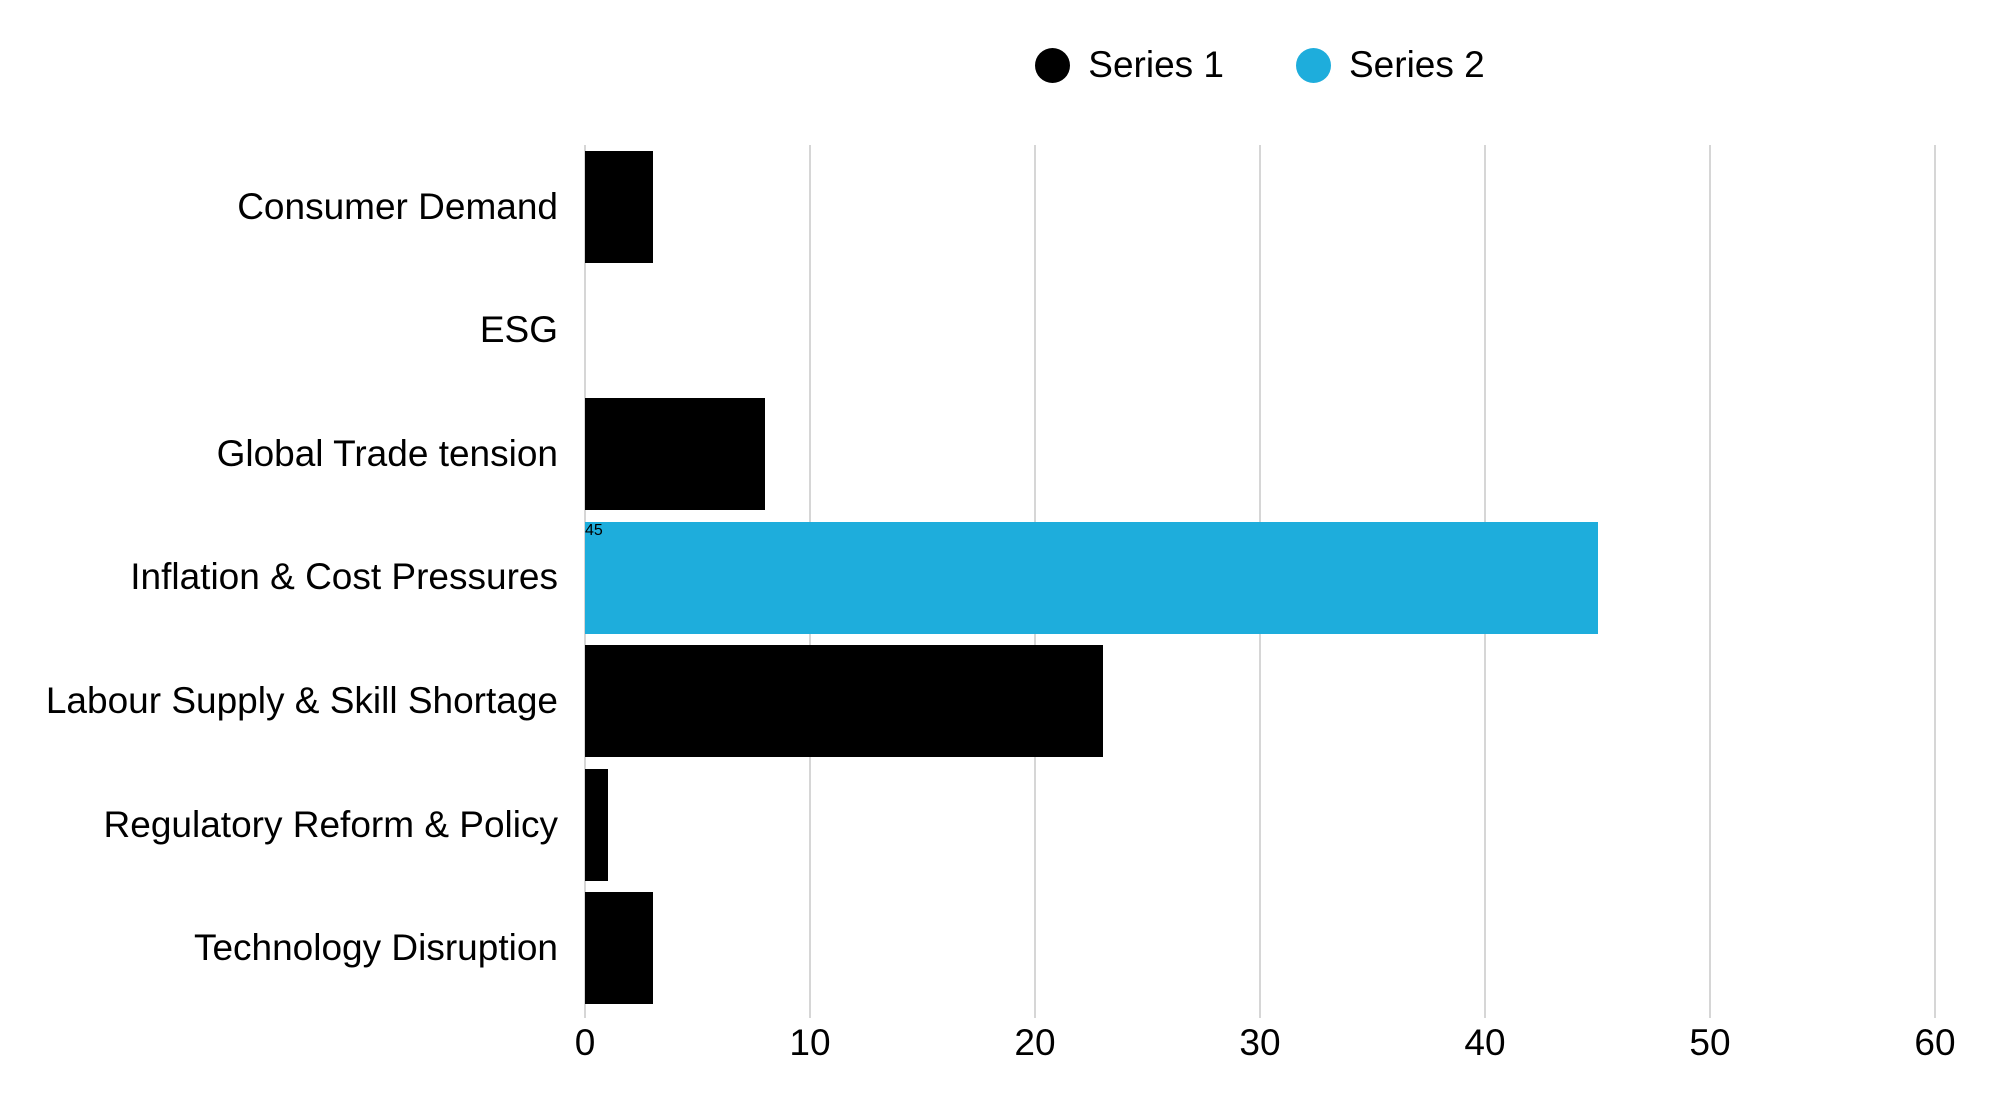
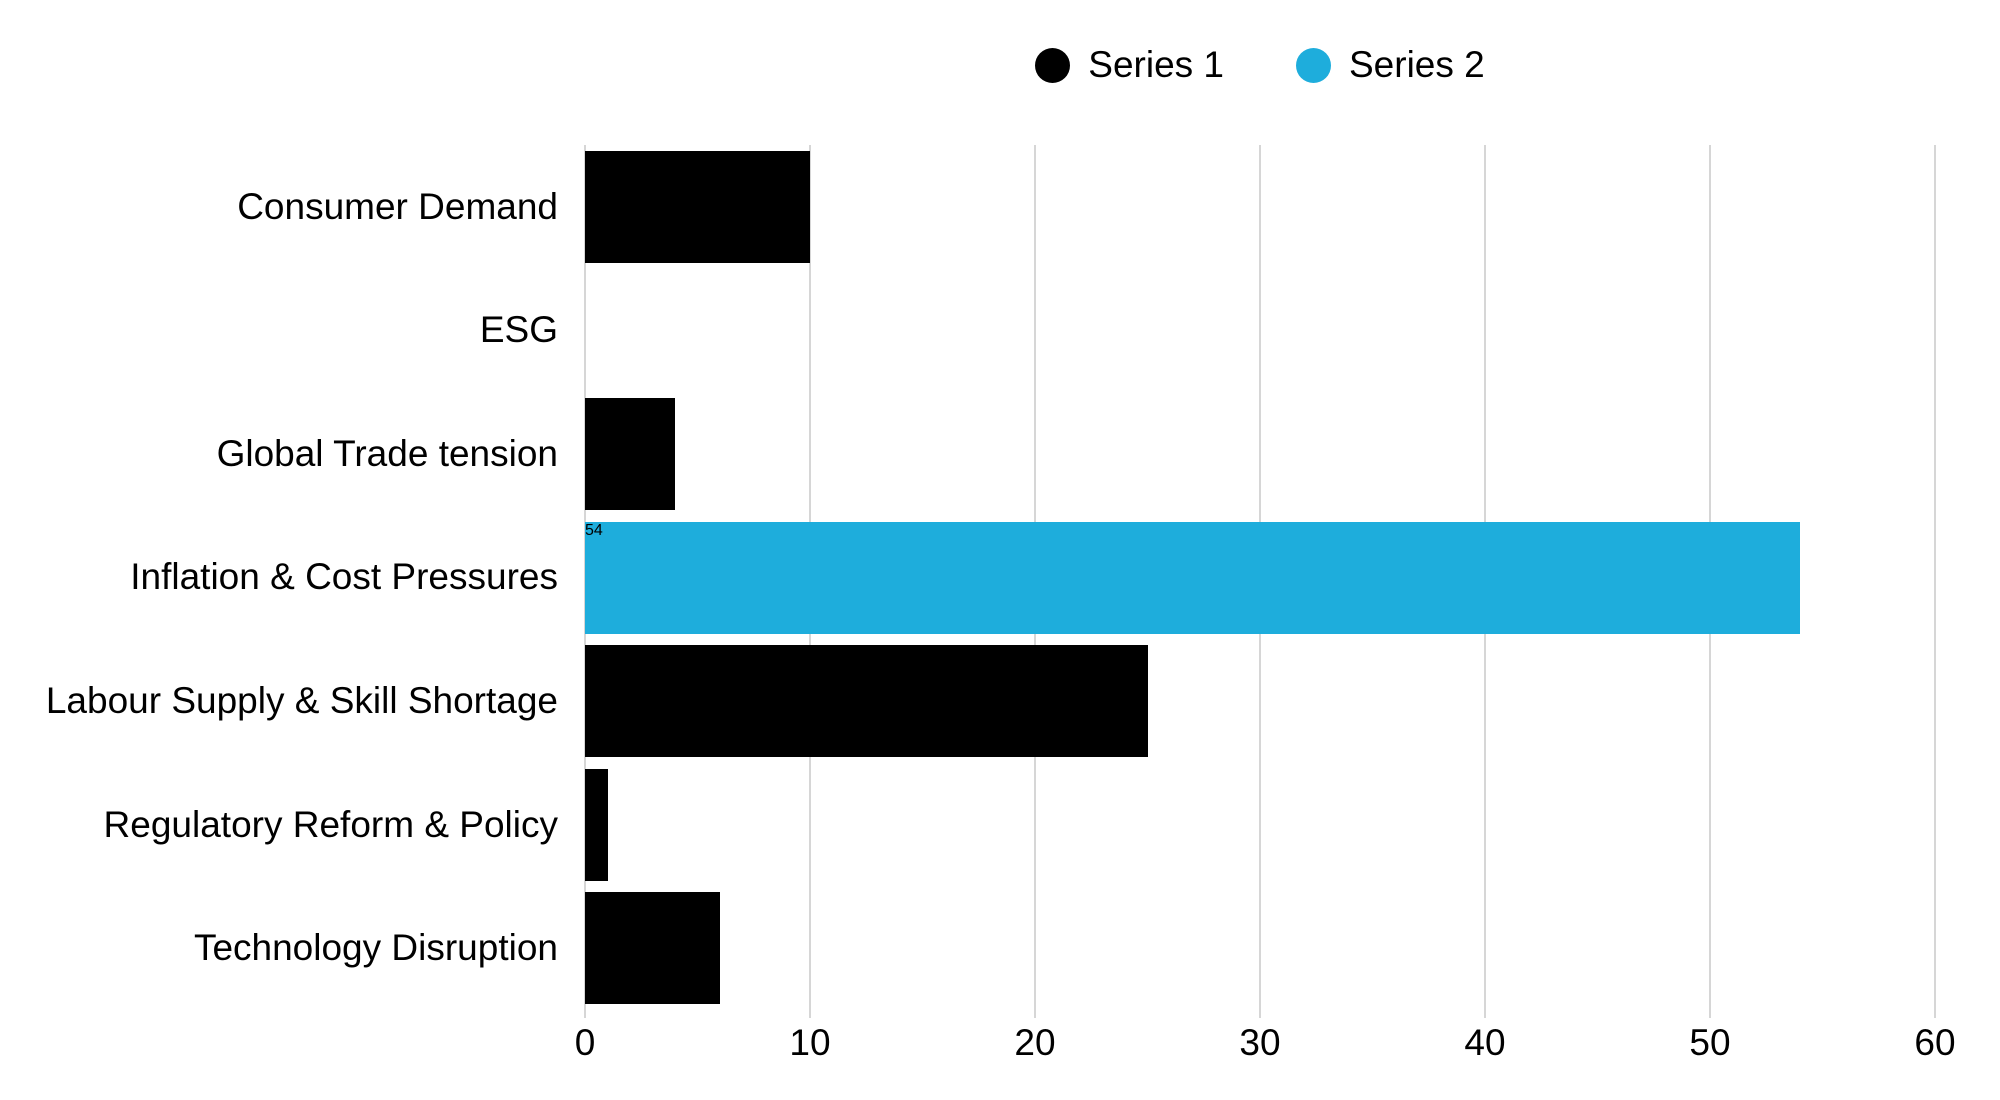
Series 1/Consumer Demand: 3 -> 10
Series 1/Global Trade tension: 8 -> 4
Series 2/Inflation & Cost Pressures: 45 -> 54
Series 1/Labour Supply & Skill Shortage: 23 -> 25
Series 1/Technology Disruption: 3 -> 6
